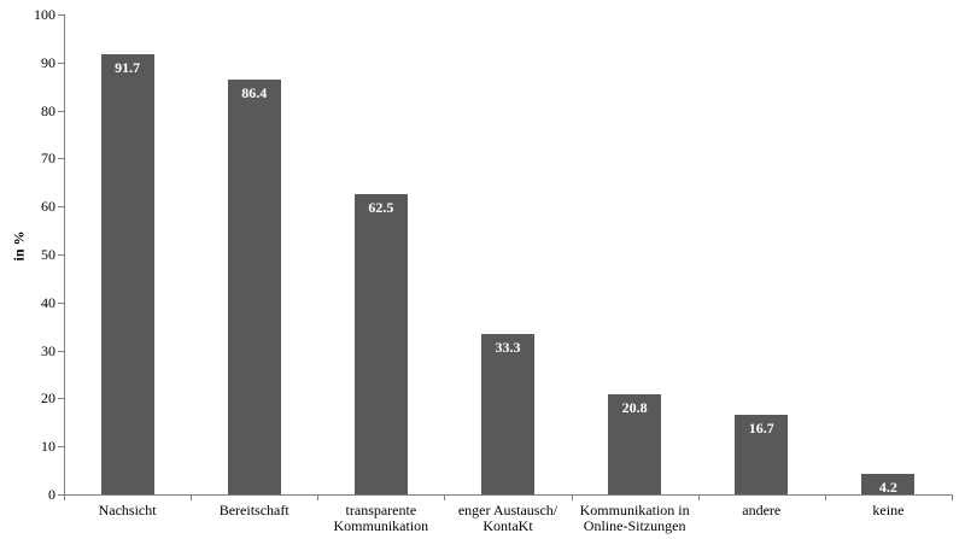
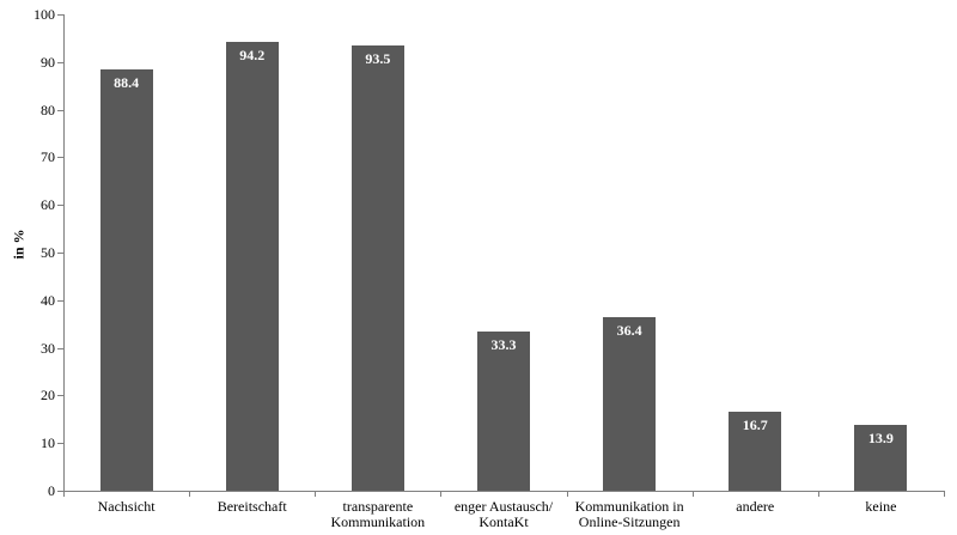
Nachsicht: 91.7 -> 88.4
Bereitschaft: 86.4 -> 94.2
transparente Kommunikation: 62.5 -> 93.5
Kommunikation in Online-Sitzungen: 20.8 -> 36.4
keine: 4.2 -> 13.9
